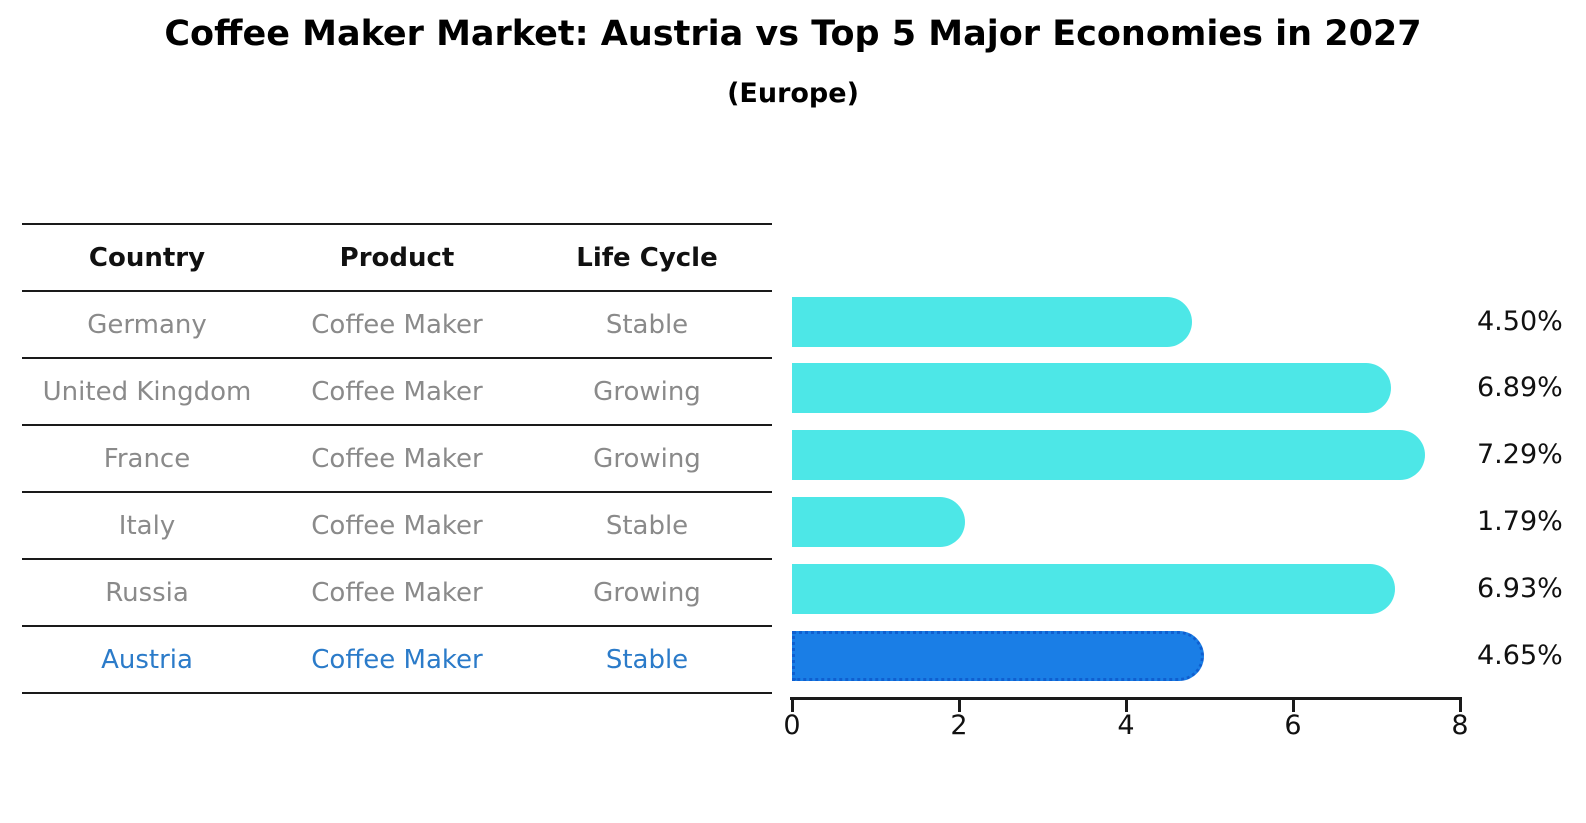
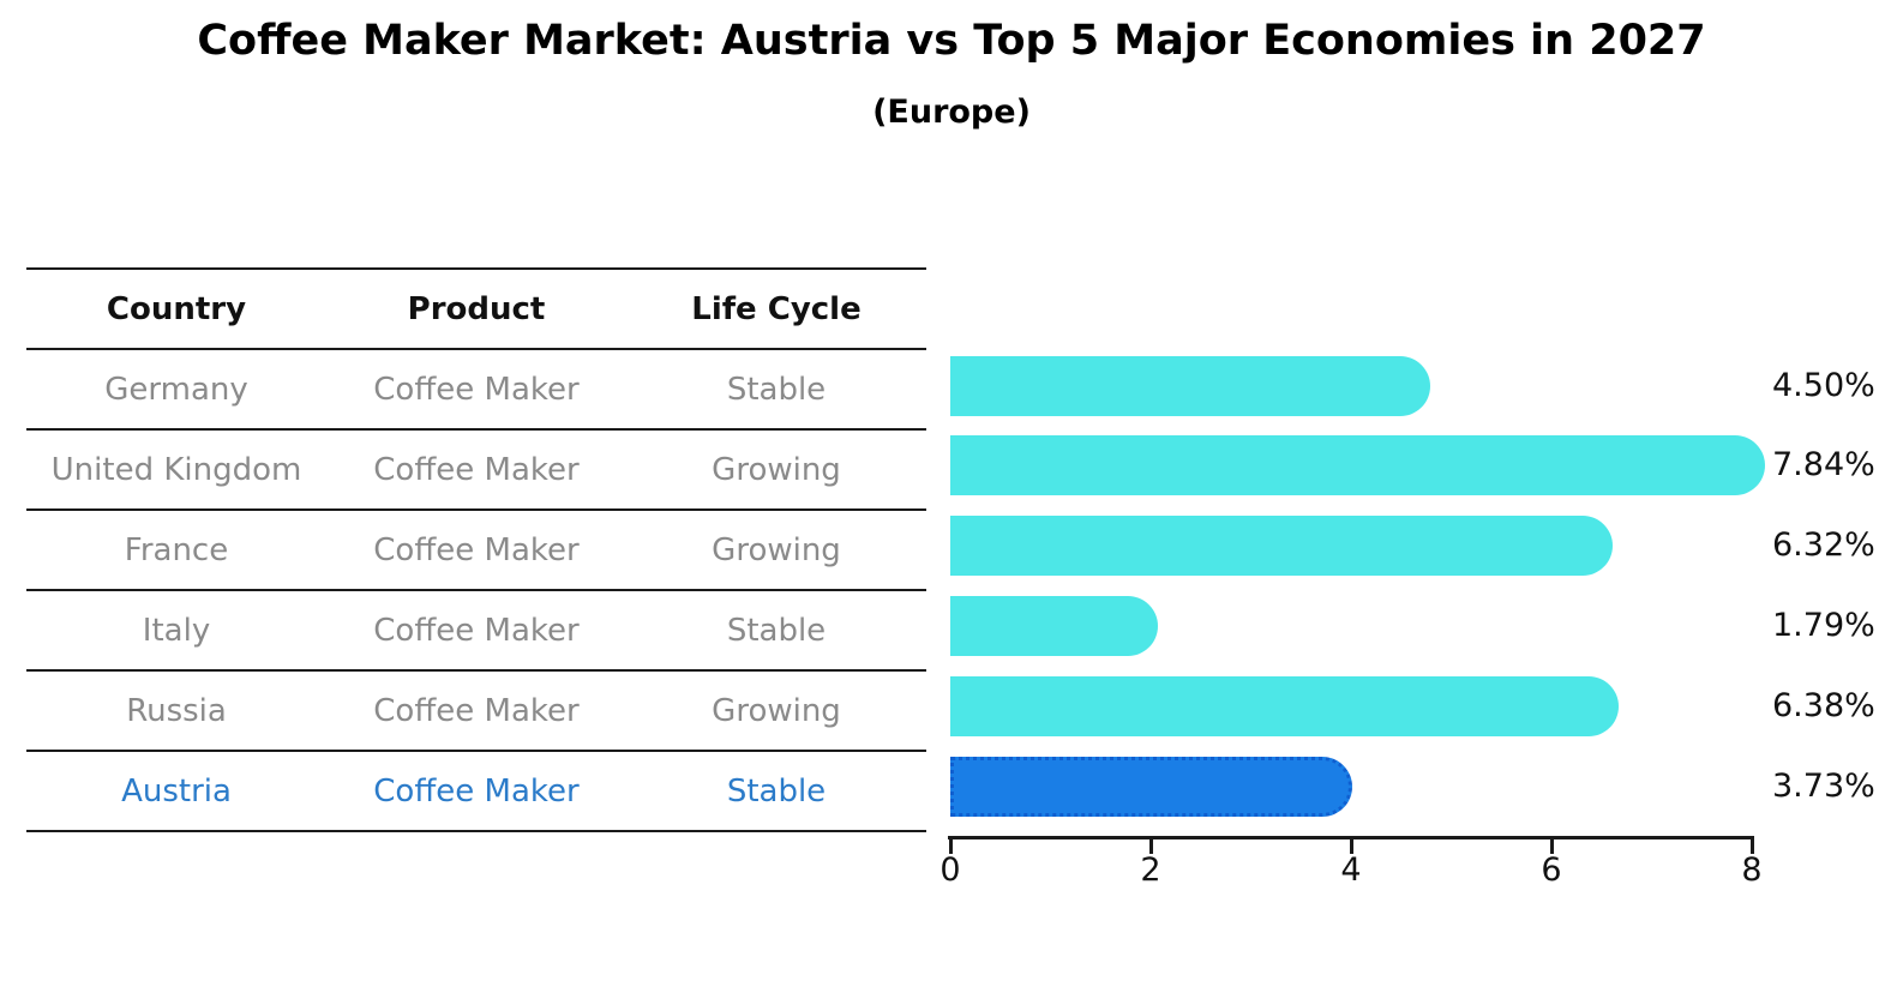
United Kingdom: 6.89% -> 7.84%
France: 7.29% -> 6.32%
Russia: 6.93% -> 6.38%
Austria: 4.65% -> 3.73%
